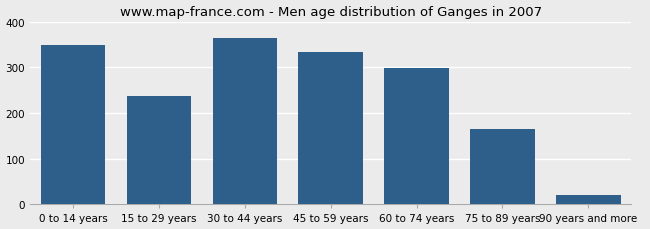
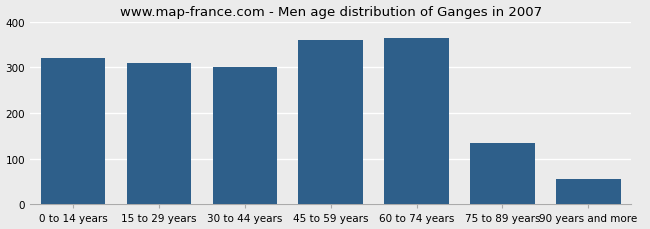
0 to 14 years: 348 -> 320
15 to 29 years: 237 -> 310
30 to 44 years: 363 -> 300
45 to 59 years: 333 -> 360
60 to 74 years: 299 -> 365
75 to 89 years: 165 -> 135
90 years and more: 20 -> 55
